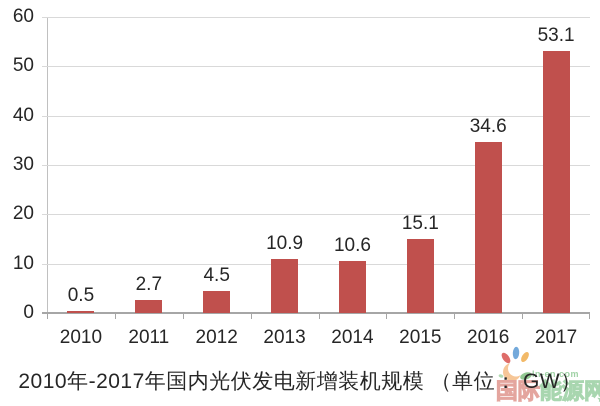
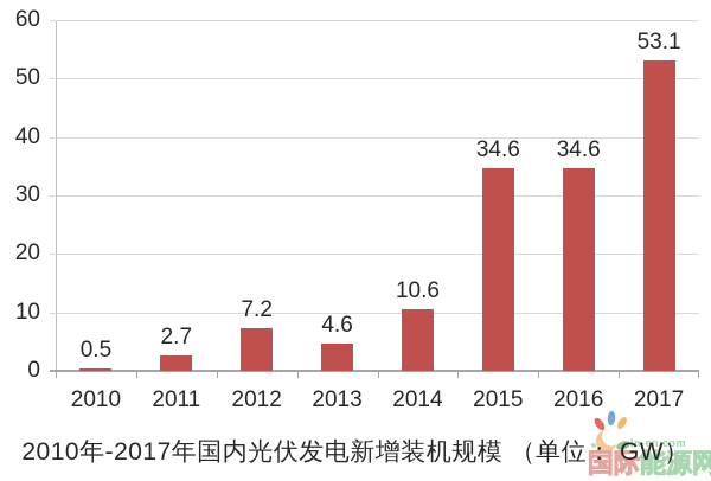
2012: 4.5 -> 7.2
2013: 10.9 -> 4.6
2015: 15.1 -> 34.6
